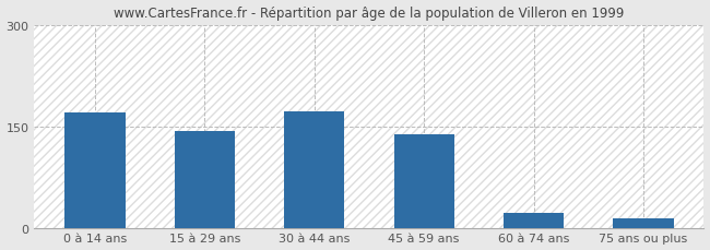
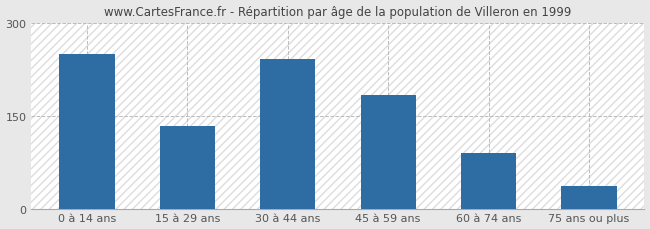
0 à 14 ans: 170 -> 250
15 à 29 ans: 143 -> 134
30 à 44 ans: 172 -> 242
45 à 59 ans: 138 -> 184
60 à 74 ans: 22 -> 90
75 ans ou plus: 14 -> 36
